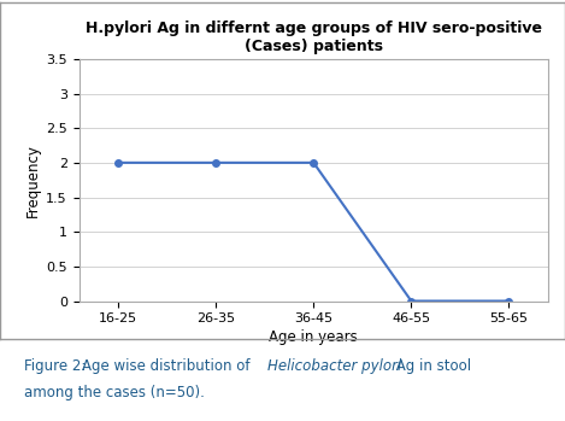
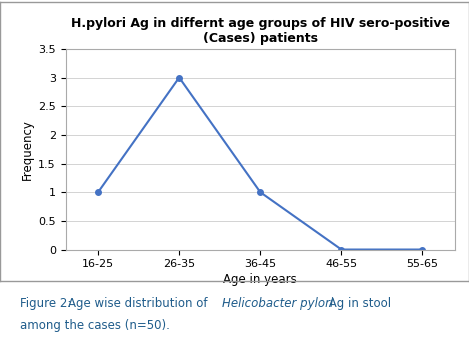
16-25: 2 -> 1
26-35: 2 -> 3
36-45: 2 -> 1
